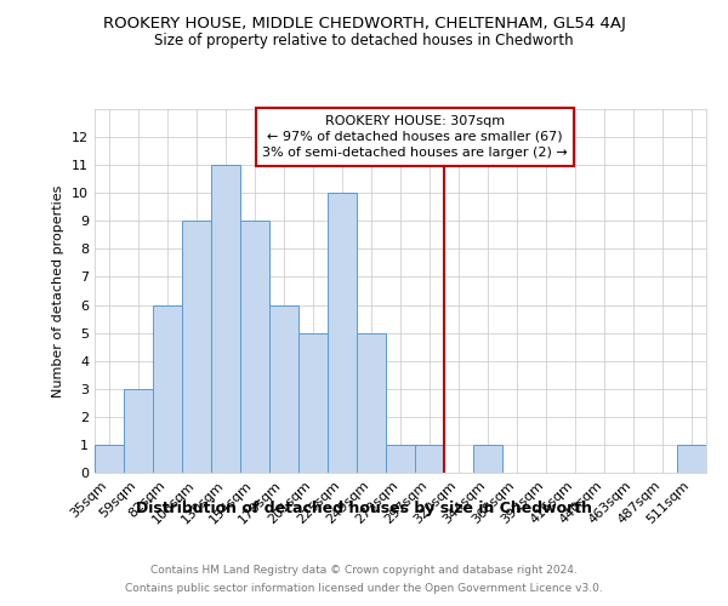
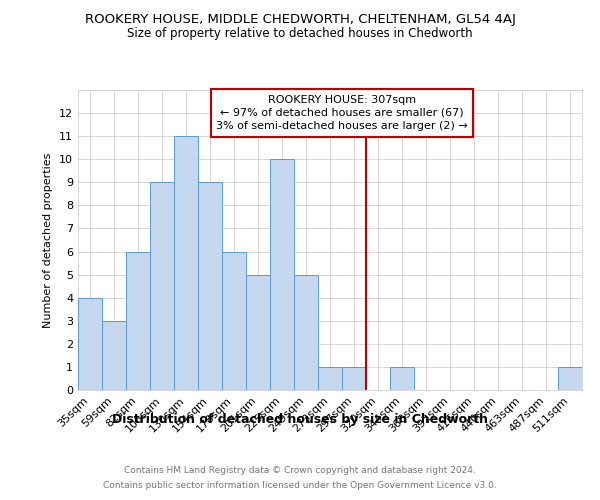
35sqm: 1 -> 4
